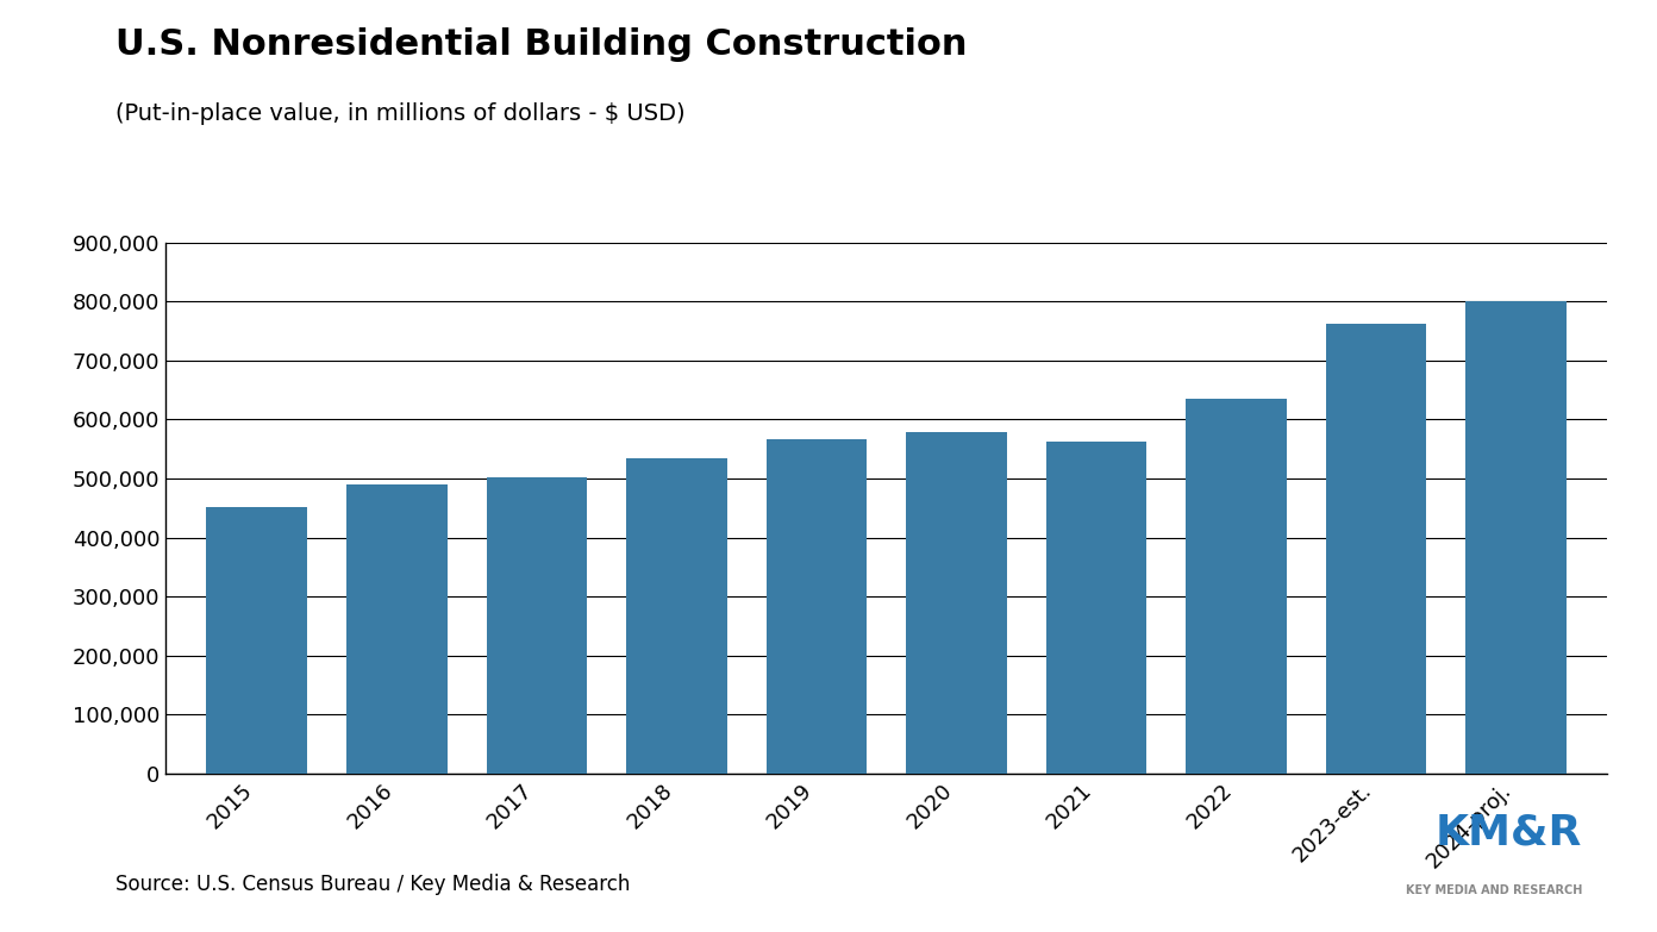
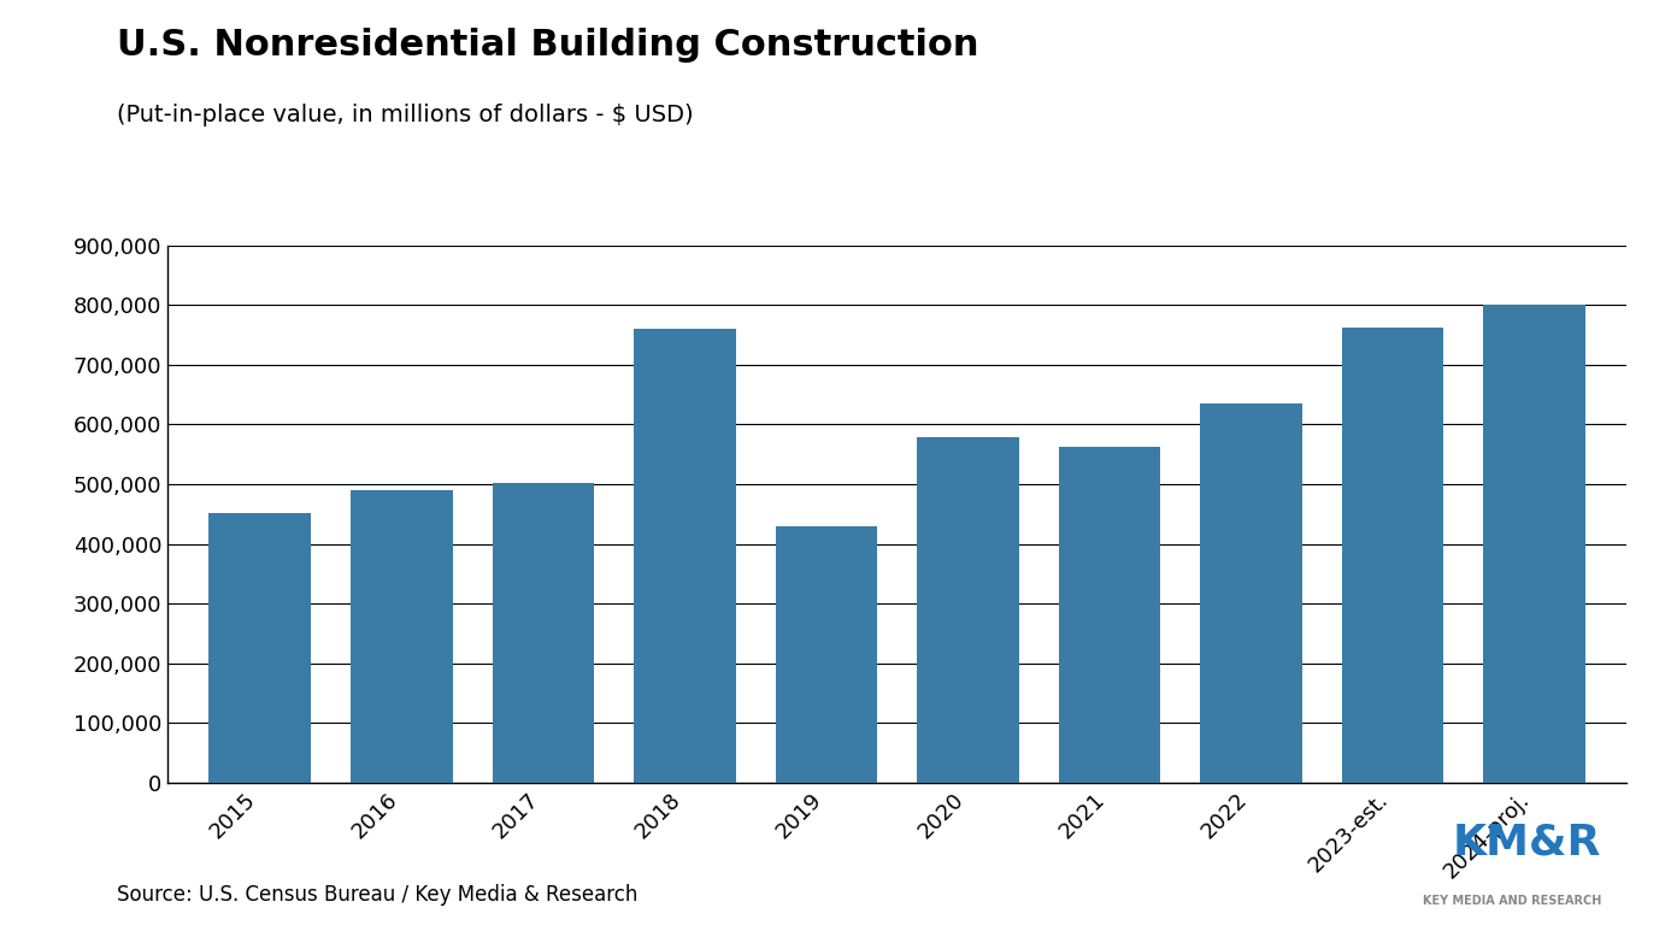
2018: 535,000 -> 760,000
2019: 567,000 -> 430,000
